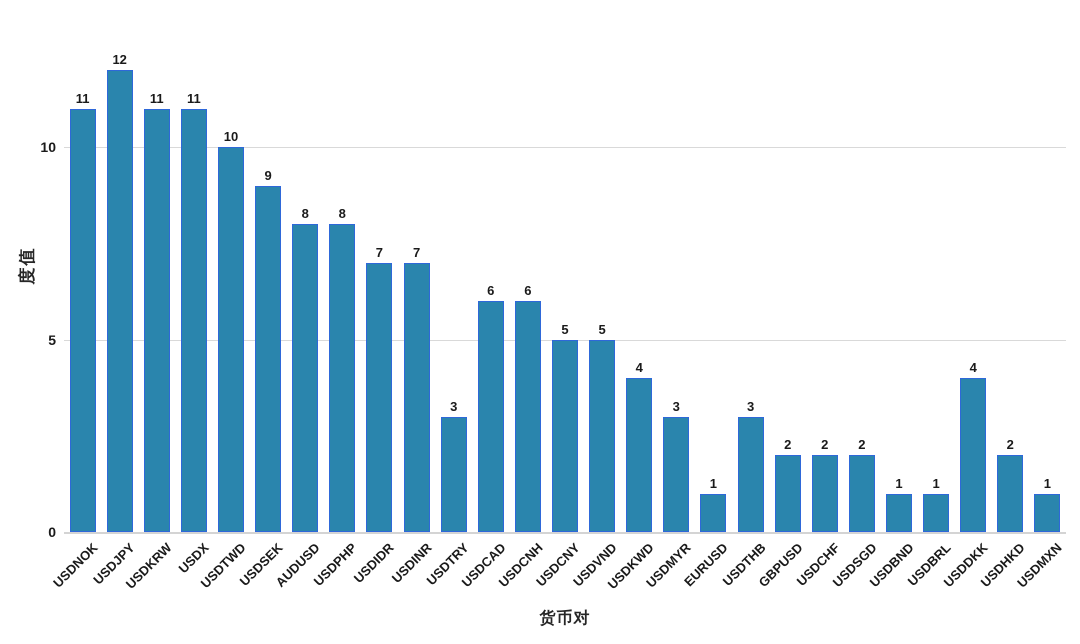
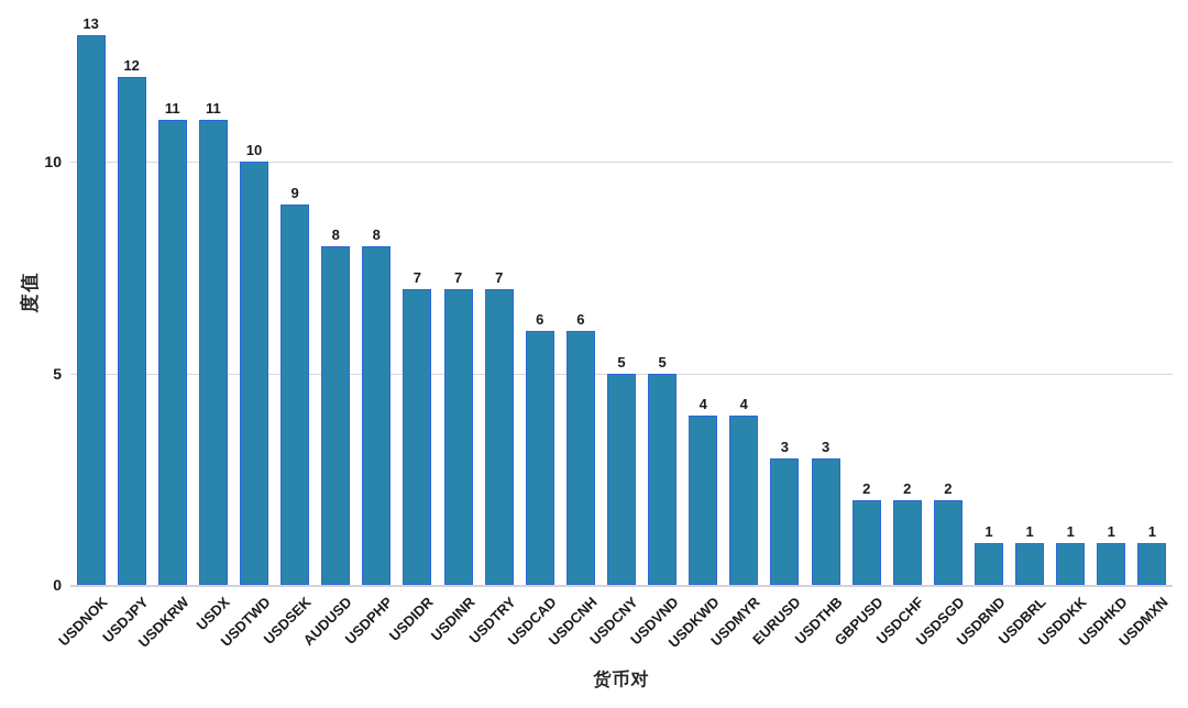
USDNOK: 11 -> 13
USDTRY: 3 -> 7
USDMYR: 3 -> 4
EURUSD: 1 -> 3
USDDKK: 4 -> 1
USDHKD: 2 -> 1
